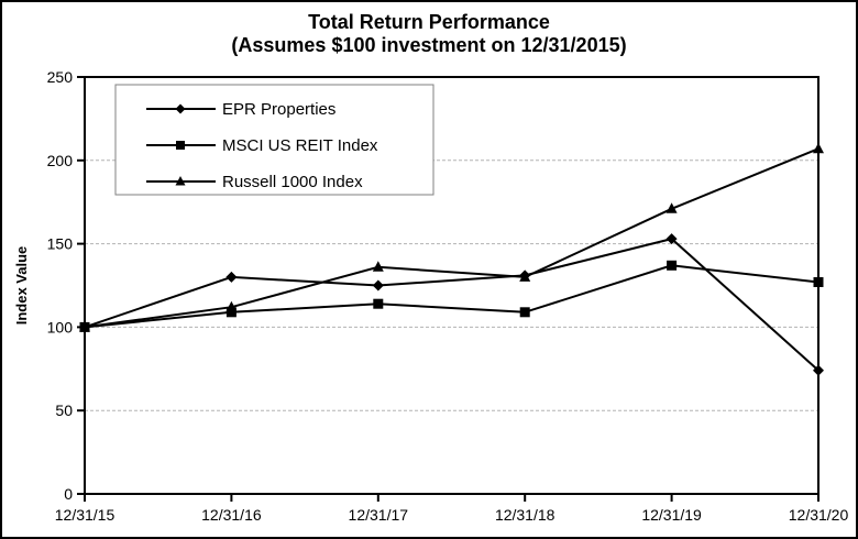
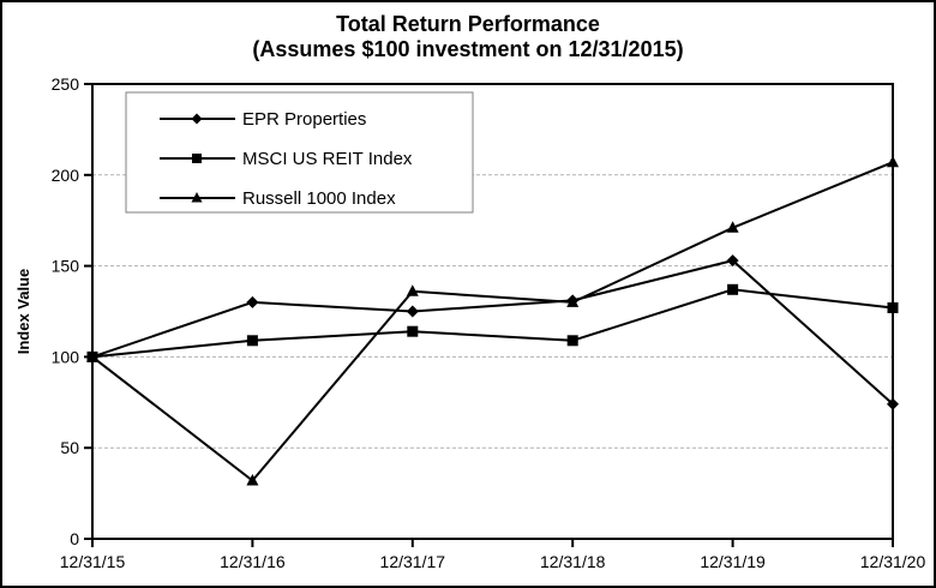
Russell 1000 Index/12/31/16: 112 -> 32
